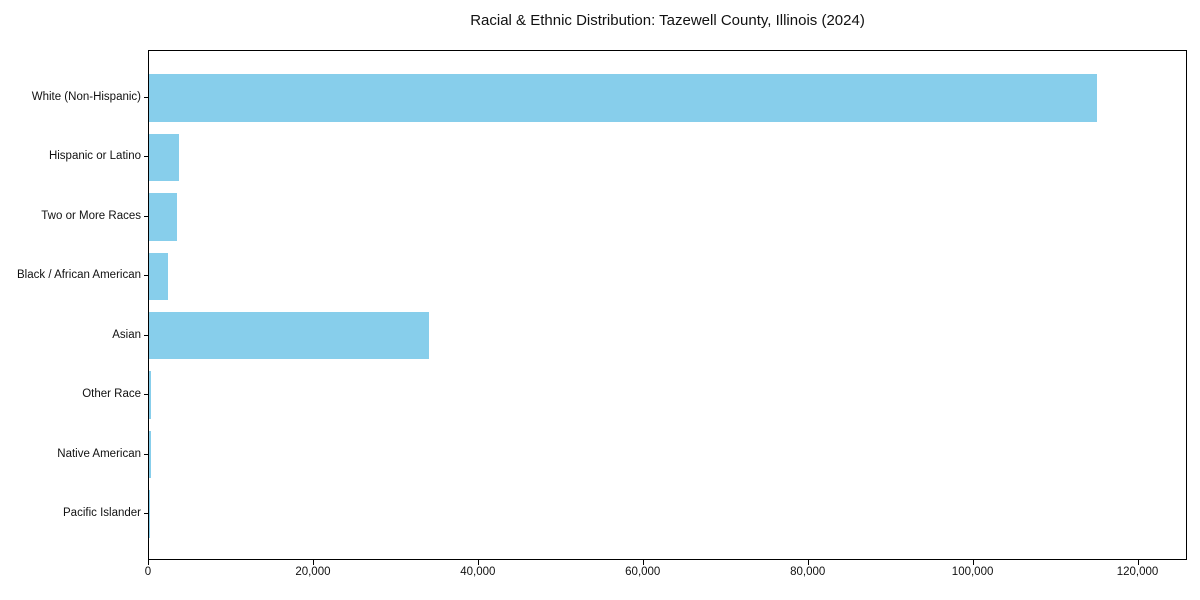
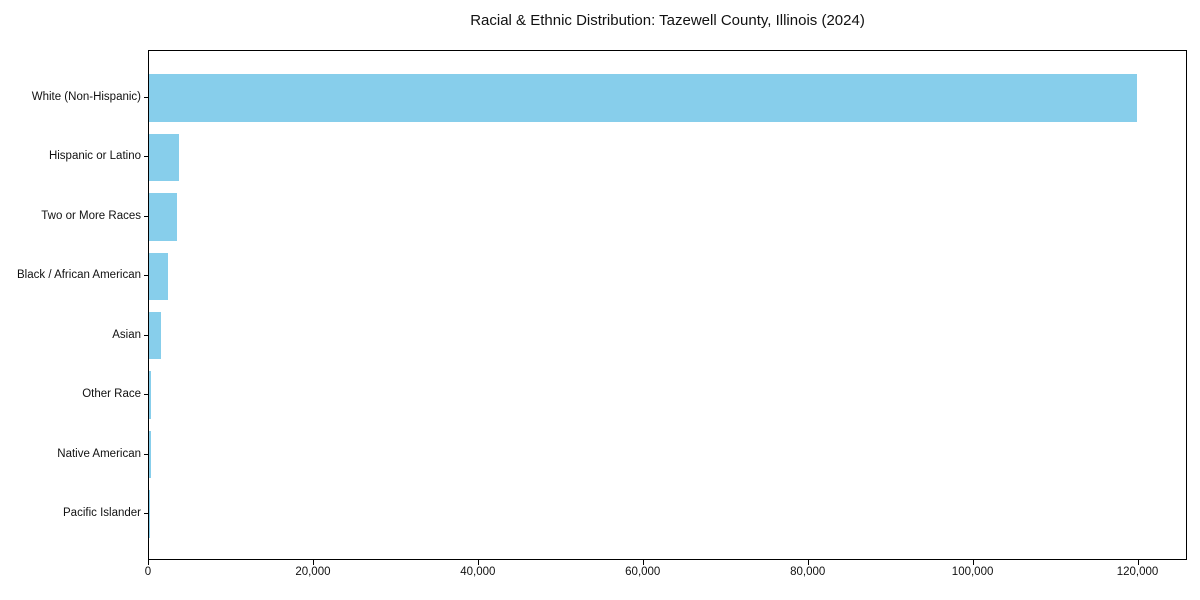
White (Non-Hispanic): 115000 -> 120000
Asian: 34000 -> 2000
